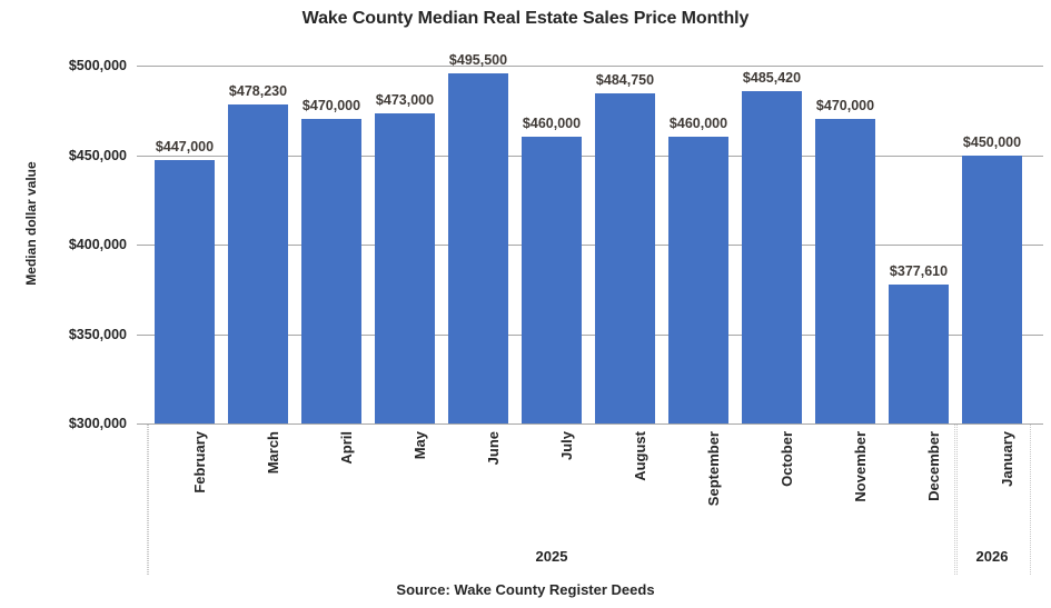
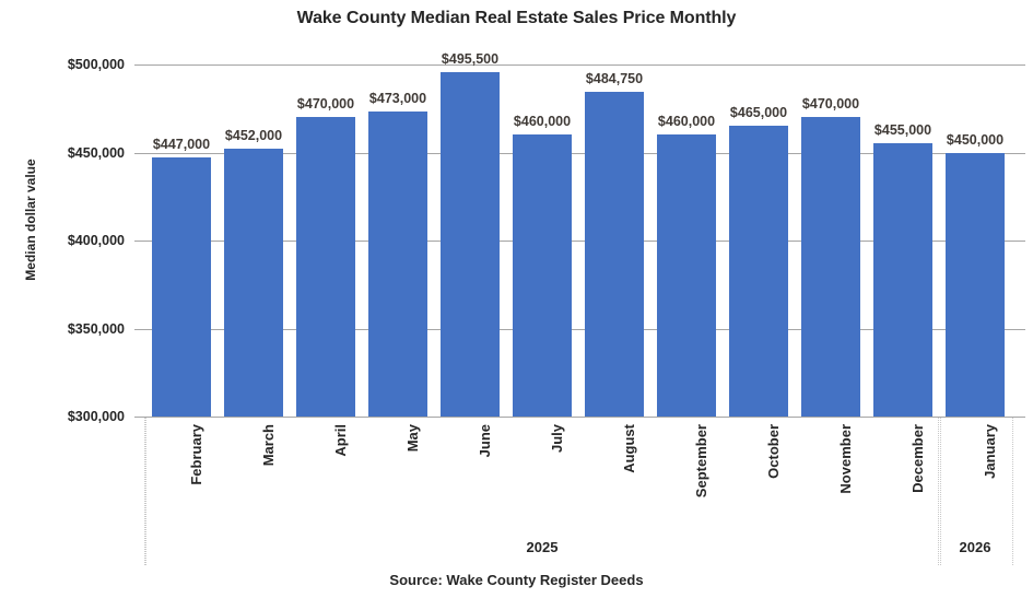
March: $478,230 -> $452,000
October: $485,420 -> $465,000
December: $377,610 -> $455,000
